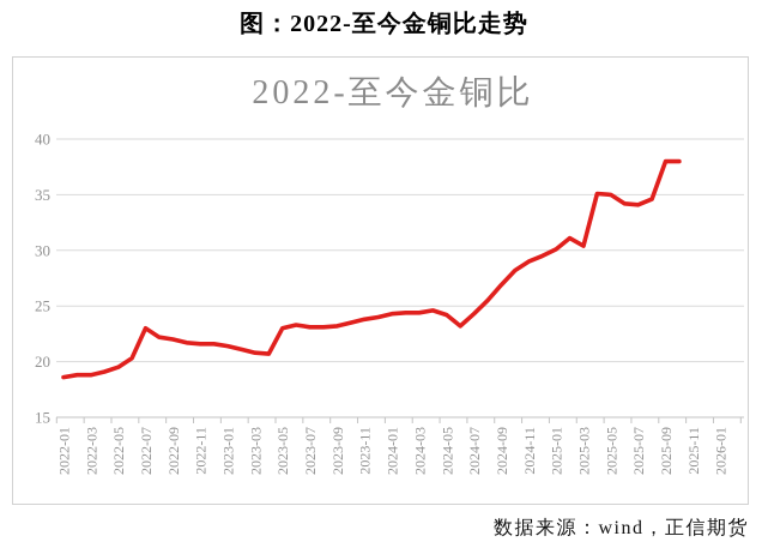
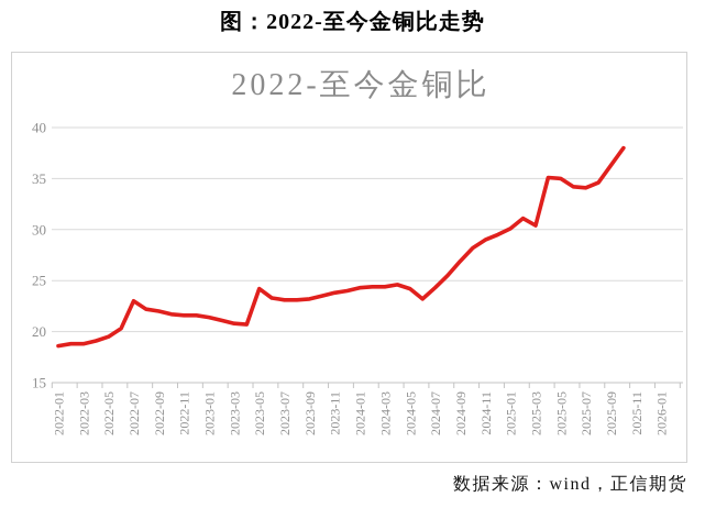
2023-05: 23 -> 24
2025-09: 38 -> 36
